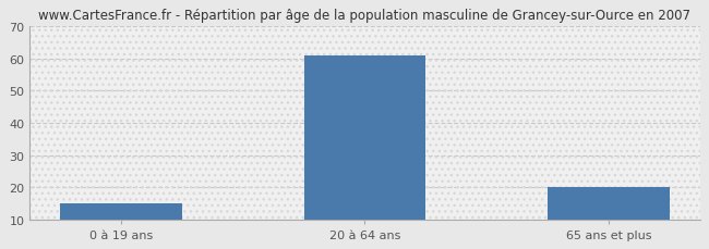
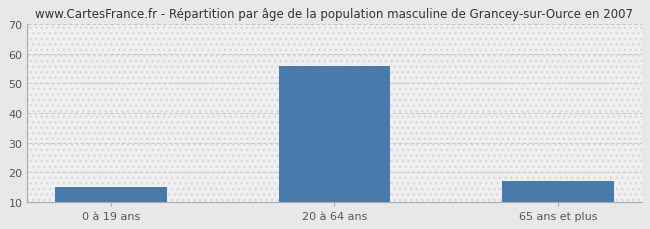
20 à 64 ans: 61 -> 56
65 ans et plus: 20 -> 17
